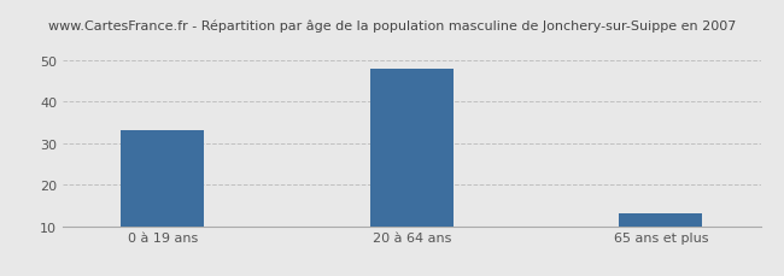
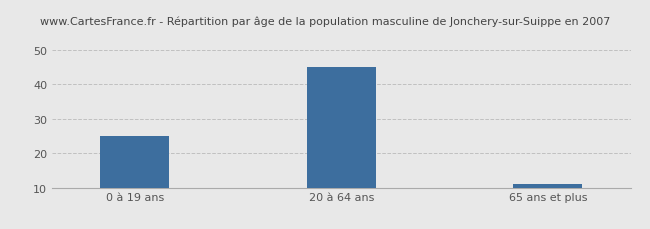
0 à 19 ans: 33 -> 25
20 à 64 ans: 48 -> 45
65 ans et plus: 13 -> 11
